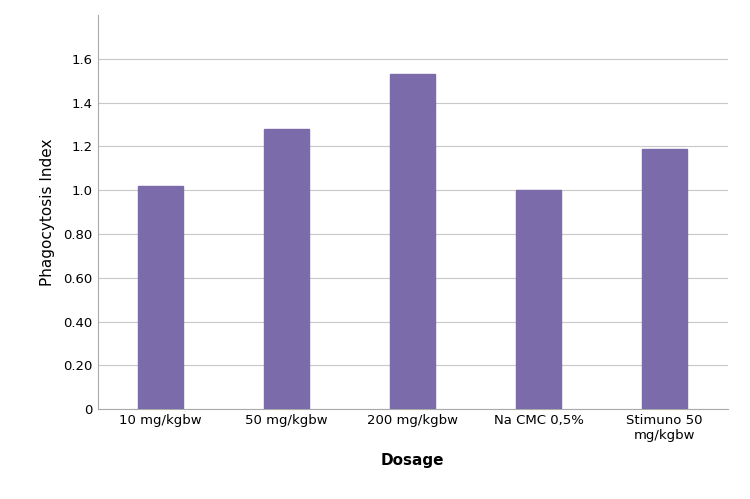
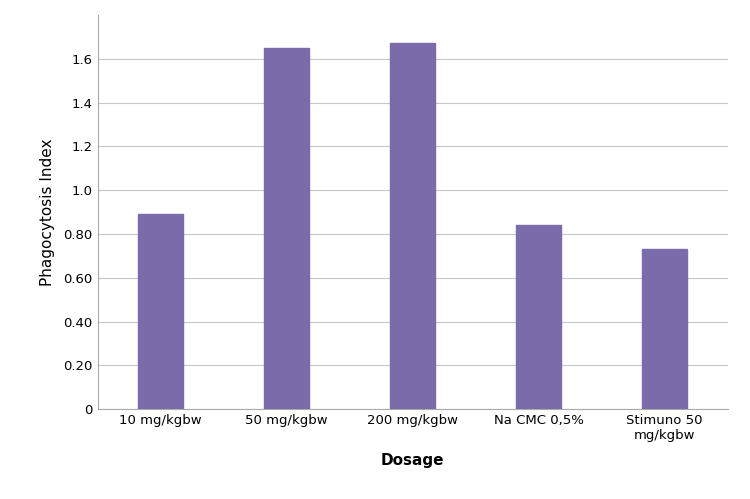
10 mg/kgbw: 1.02 -> 0.89
50 mg/kgbw: 1.28 -> 1.65
200 mg/kgbw: 1.53 -> 1.67
Na CMC 0,5%: 1.00 -> 0.84
Stimuno 50 mg/kgbw: 1.19 -> 0.73
